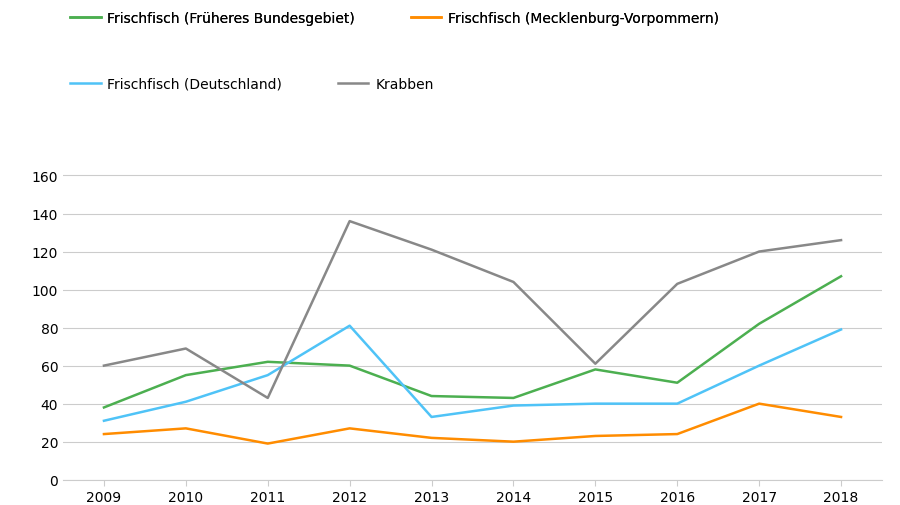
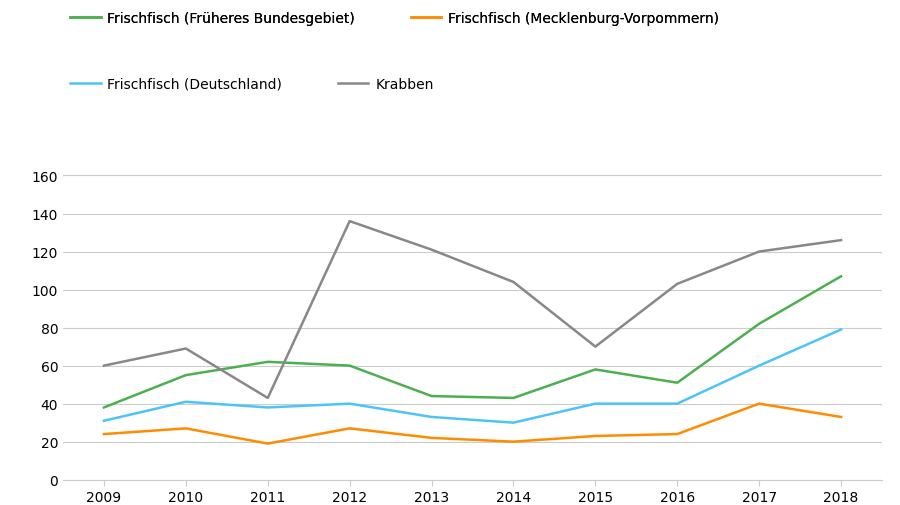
Frischfisch (Deutschland)/2011: 55 -> 38
Frischfisch (Deutschland)/2012: 81 -> 40
Frischfisch (Deutschland)/2014: 39 -> 30
Krabben/2015: 61 -> 70
